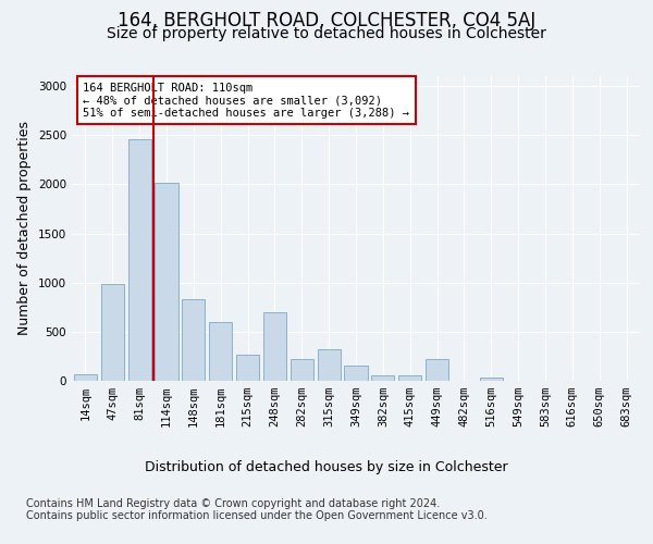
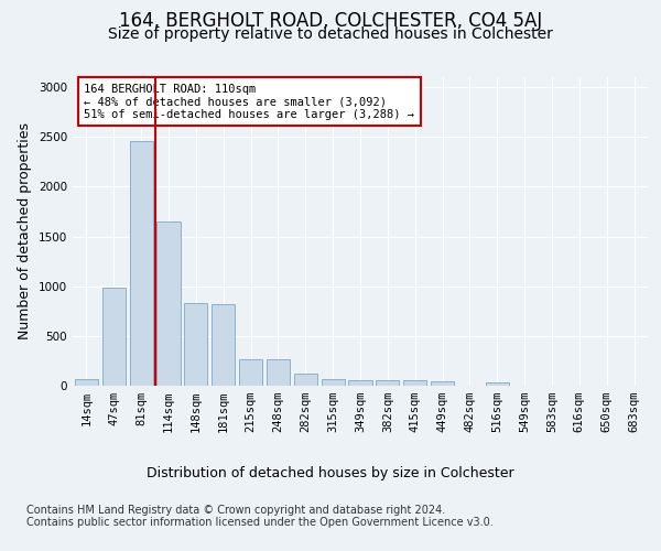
114sqm: 2020 -> 1650
181sqm: 600 -> 820
248sqm: 700 -> 270
282sqm: 220 -> 120
315sqm: 320 -> 70
349sqm: 160 -> 60
449sqm: 220 -> 40
